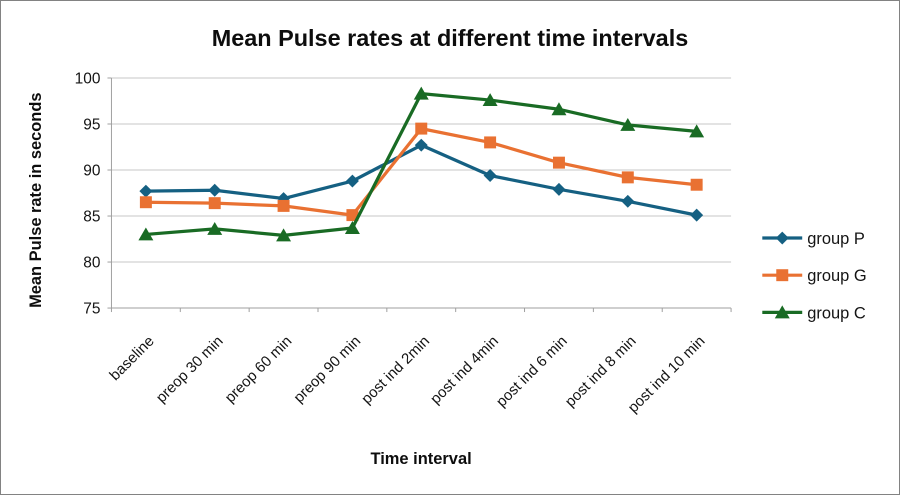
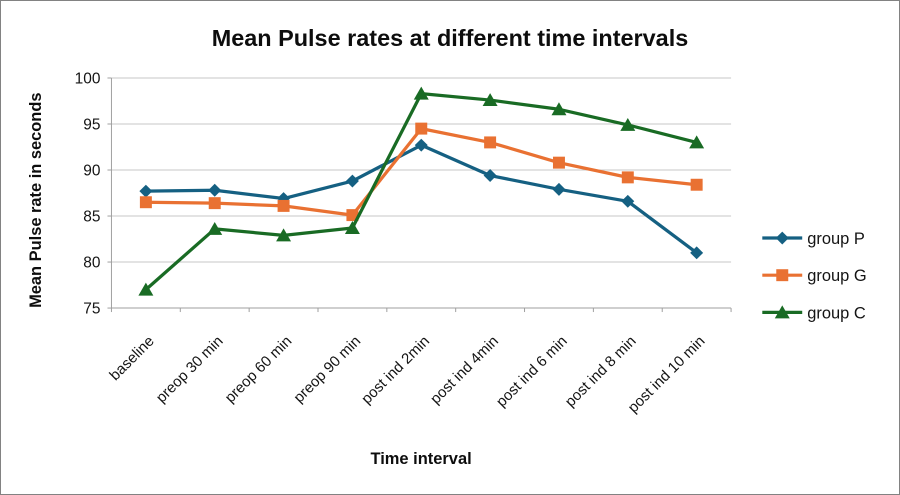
group C/baseline: 83 -> 77
group P/post ind 10 min: 85 -> 81
group C/post ind 10 min: 94 -> 93
